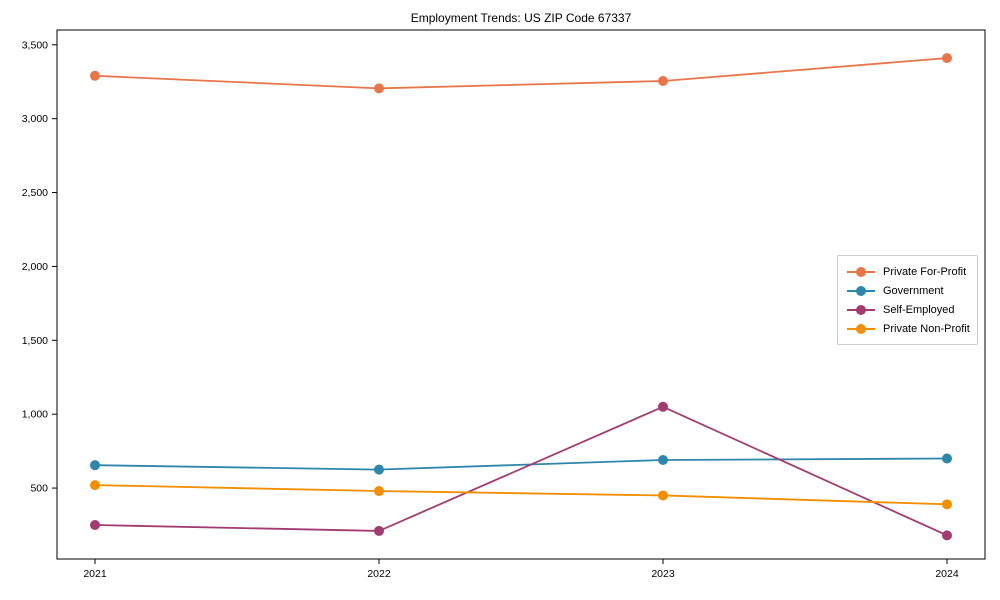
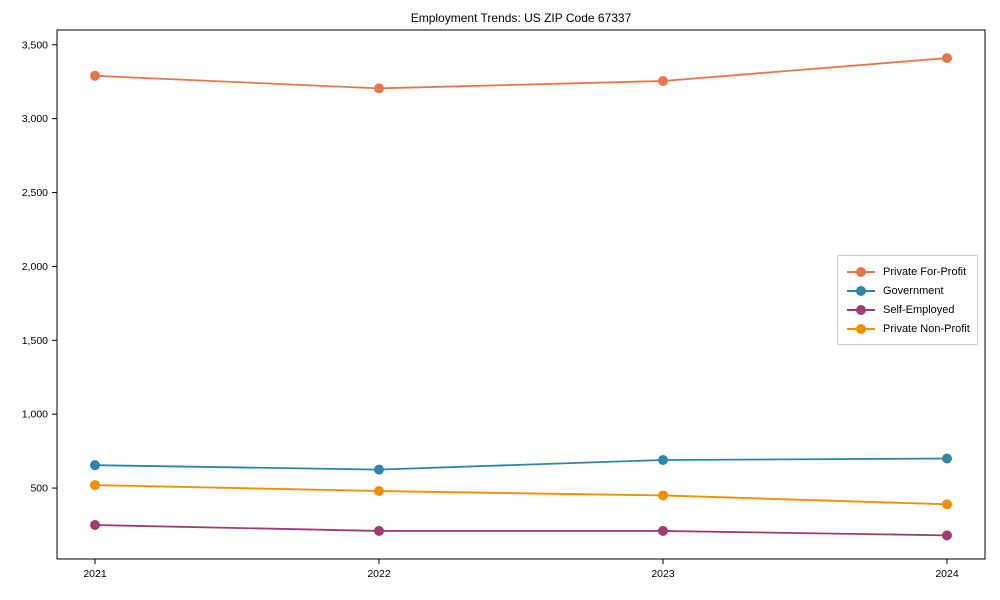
Self-Employed/2023: 1050 -> 210
